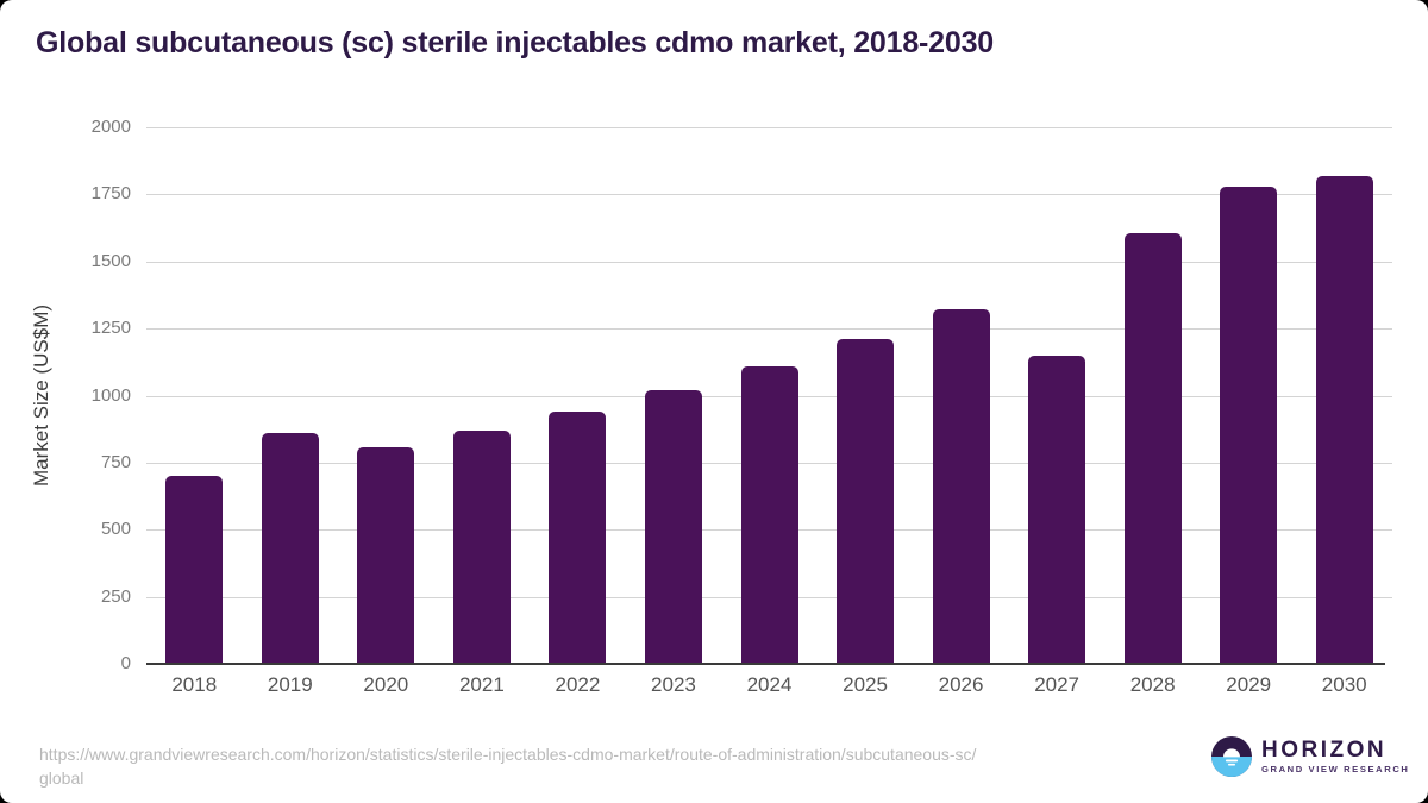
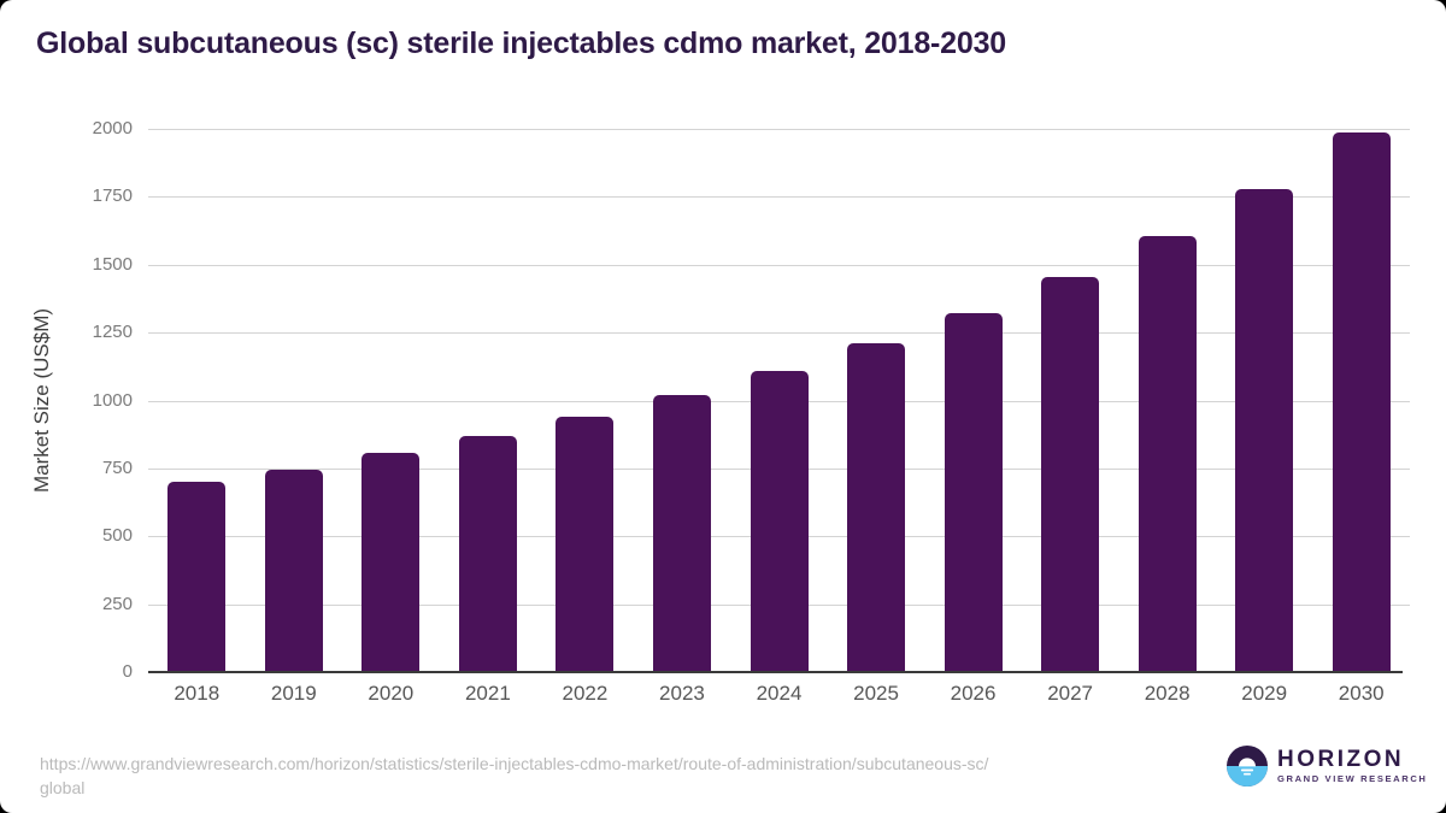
2019: 860 -> 740
2027: 1150 -> 1460
2030: 1820 -> 1980
